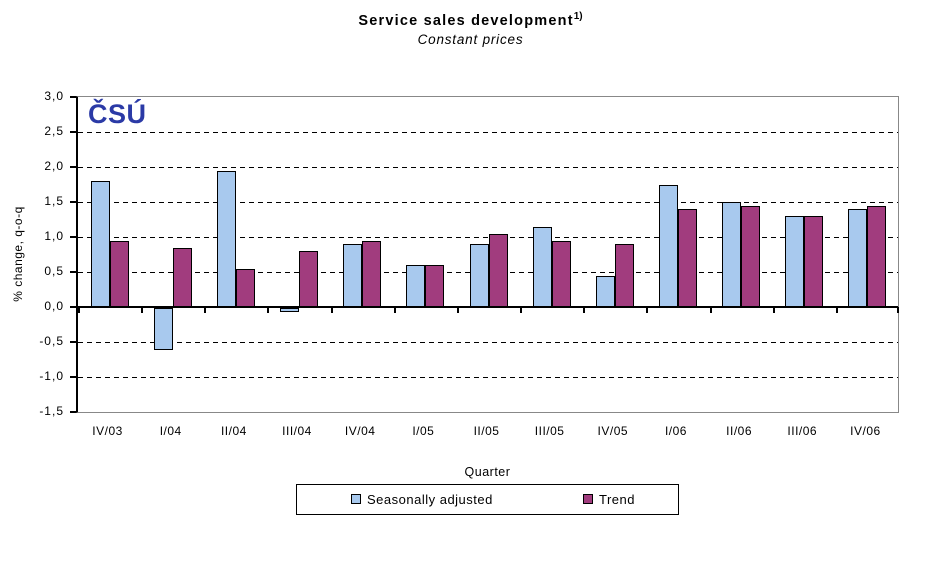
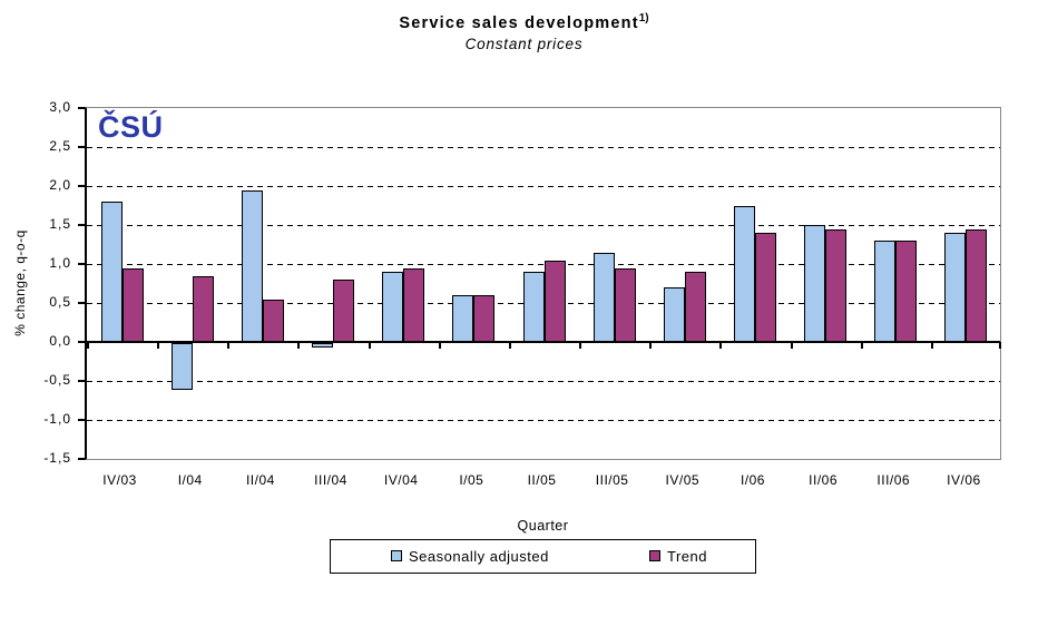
Seasonally adjusted/IV/05: 0,5 -> 0,7
